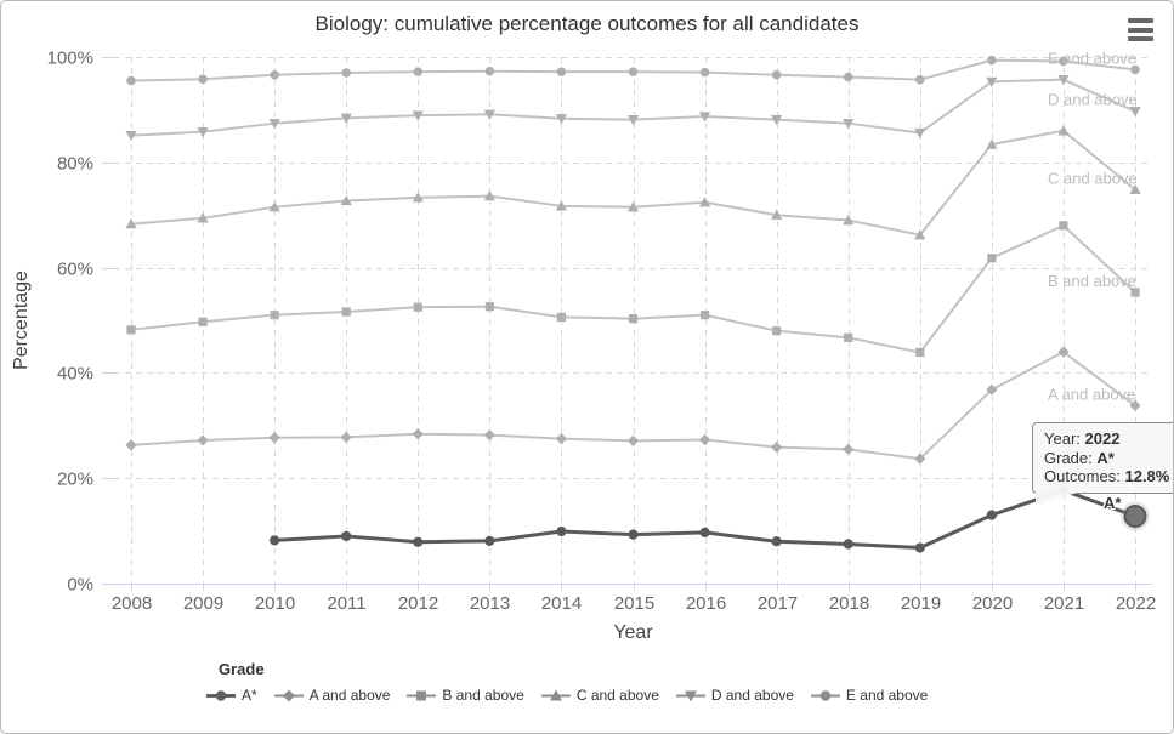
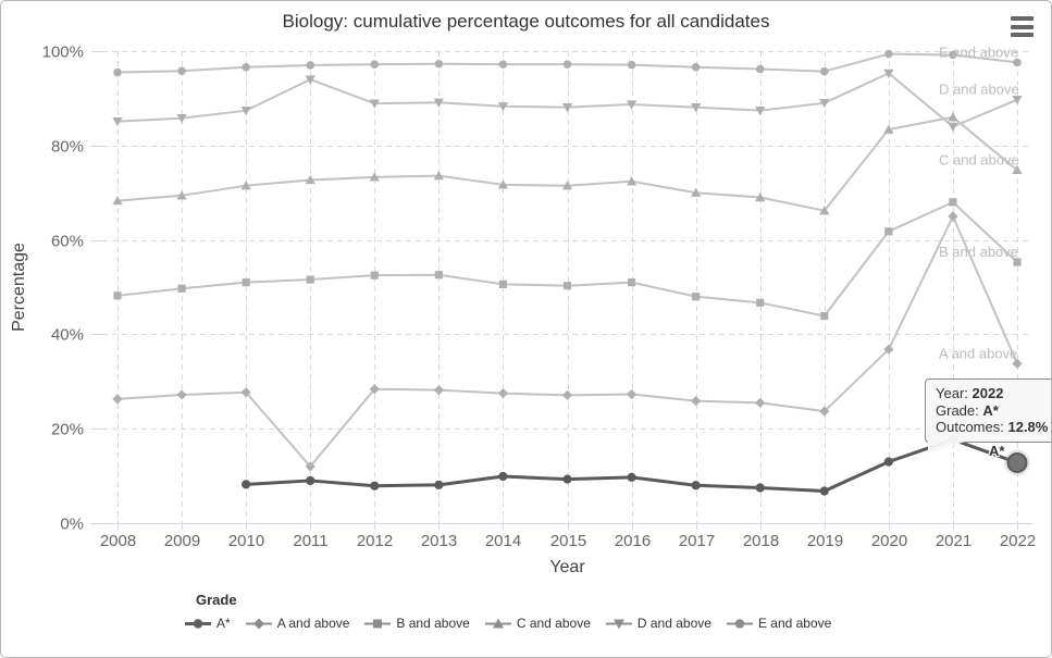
A and above/2011: 28% -> 12%
D and above/2011: 88% -> 94%
D and above/2019: 86% -> 89%
A and above/2021: 44% -> 65%
D and above/2021: 96% -> 84%
